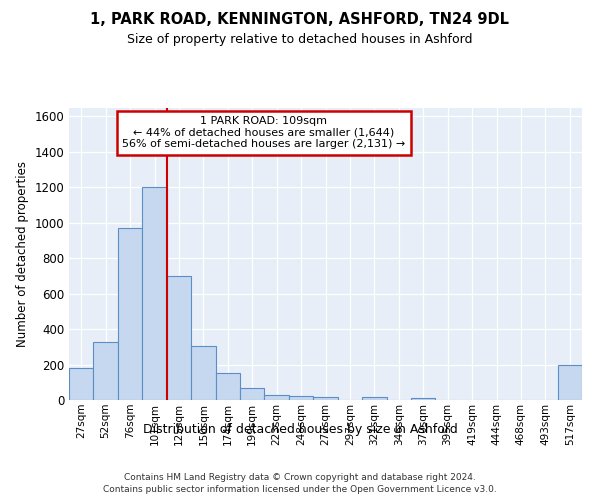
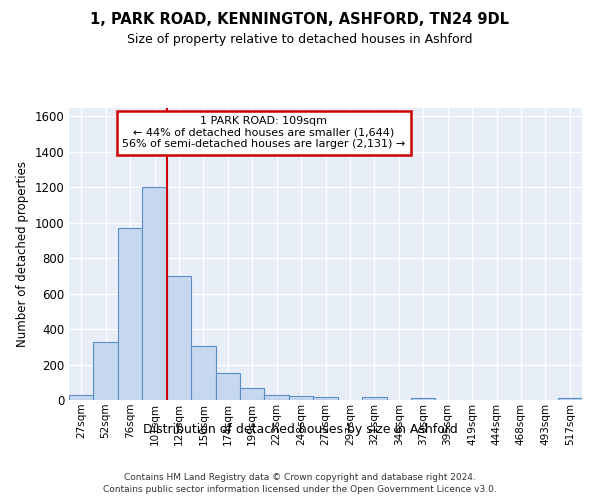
27sqm: 180 -> 30
517sqm: 200 -> 10
